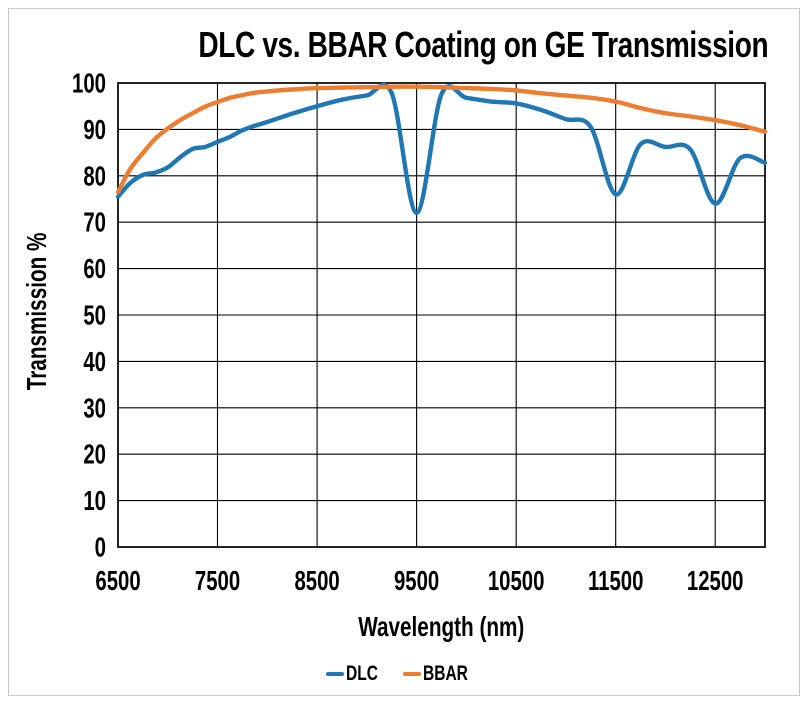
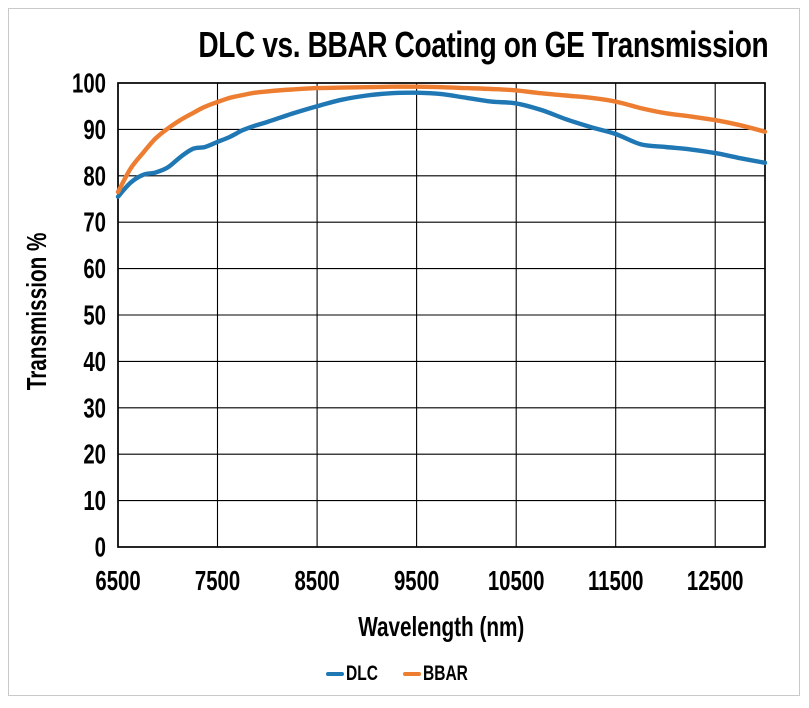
DLC/9500: 72 -> 98
DLC/11500: 76 -> 89
DLC/12500: 74 -> 85
